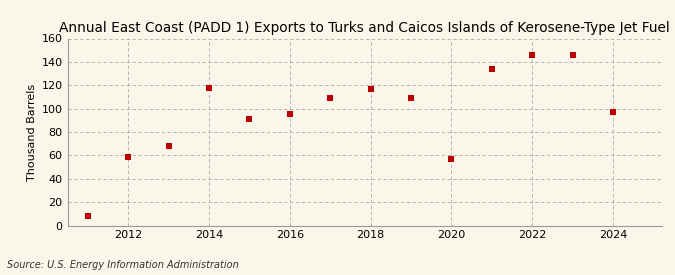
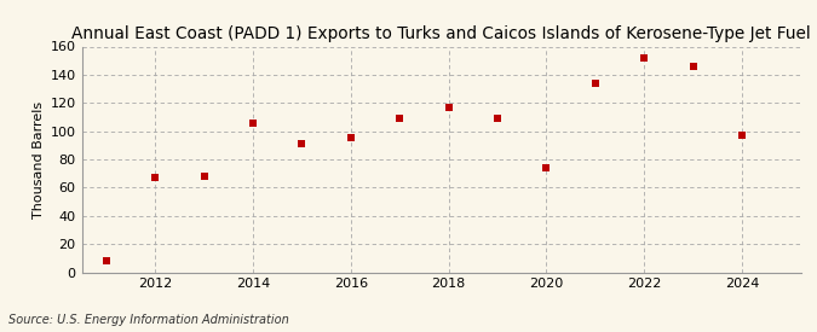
2012: 59 -> 67
2014: 118 -> 106
2020: 57 -> 74
2022: 146 -> 152
